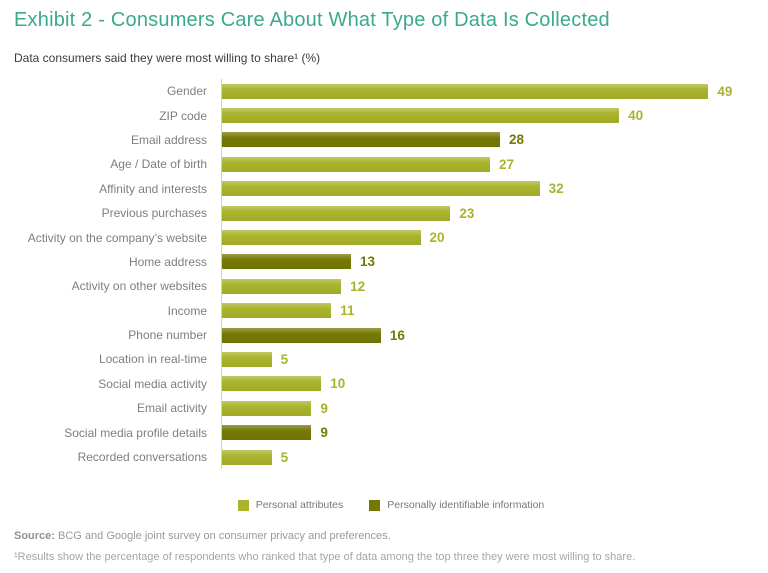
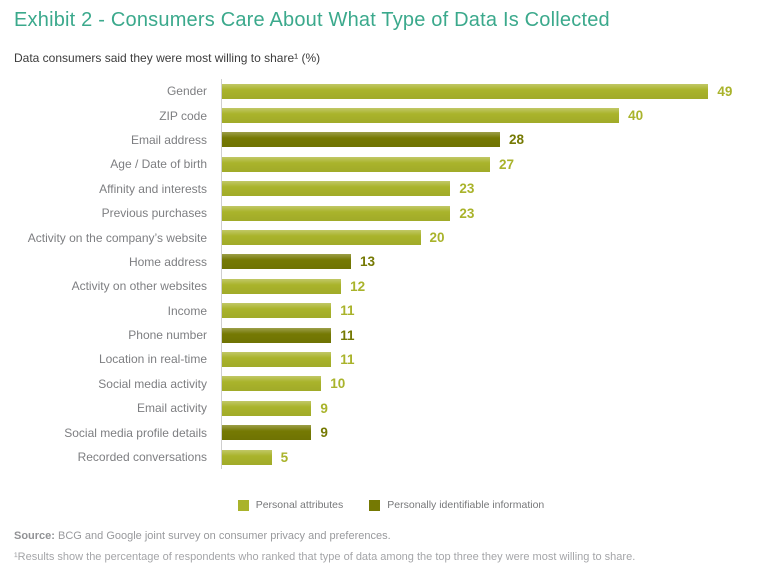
Affinity and interests: 32 -> 23
Phone number: 16 -> 11
Location in real-time: 5 -> 11
